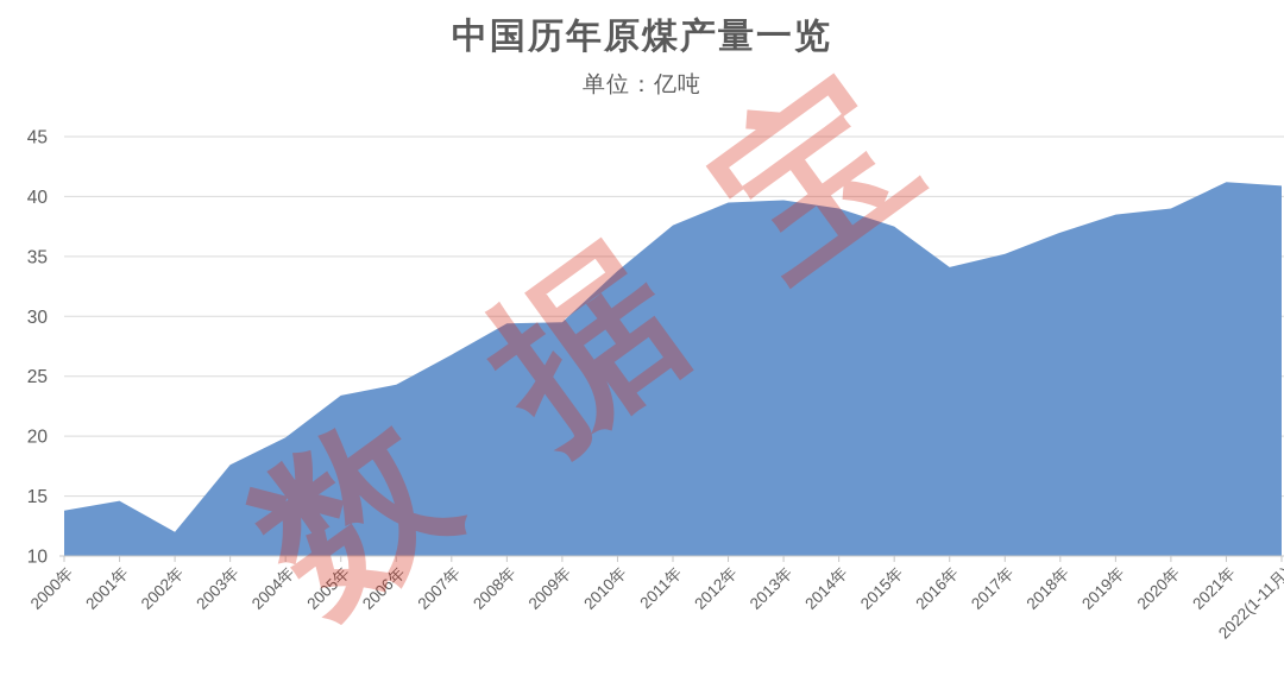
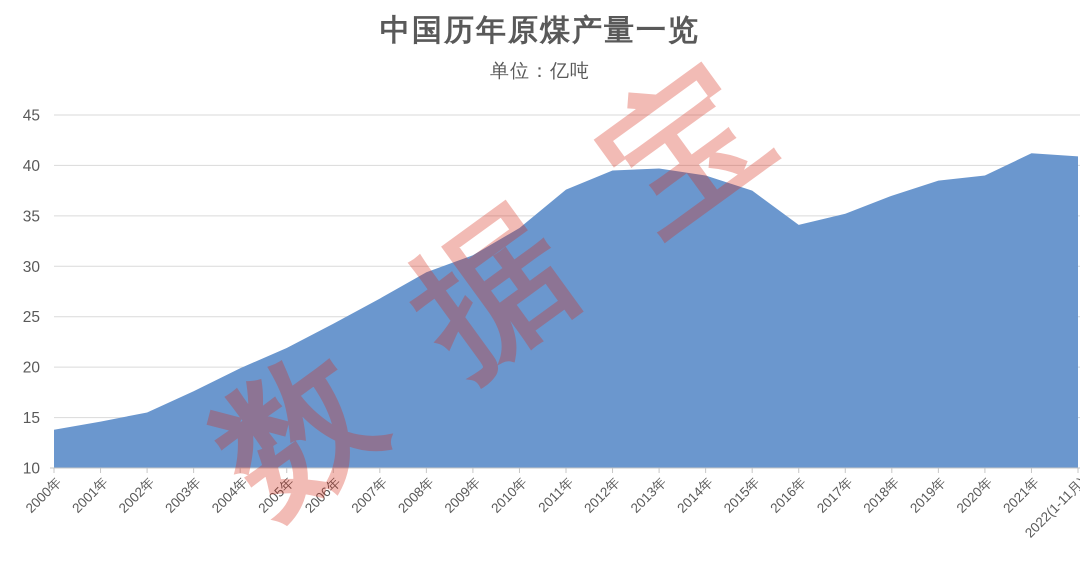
2002年: 12.0 -> 15.5
2005年: 23.4 -> 21.9
2009年: 29.5 -> 31.1
